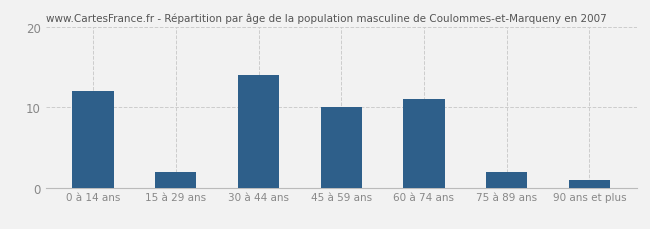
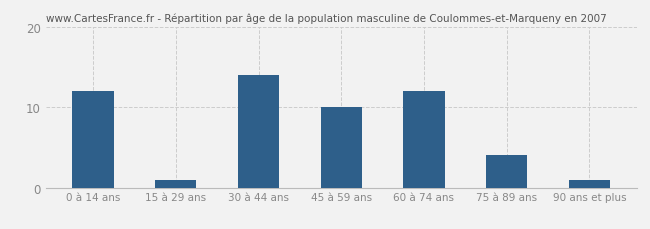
15 à 29 ans: 2 -> 1
60 à 74 ans: 11 -> 12
75 à 89 ans: 2 -> 4
